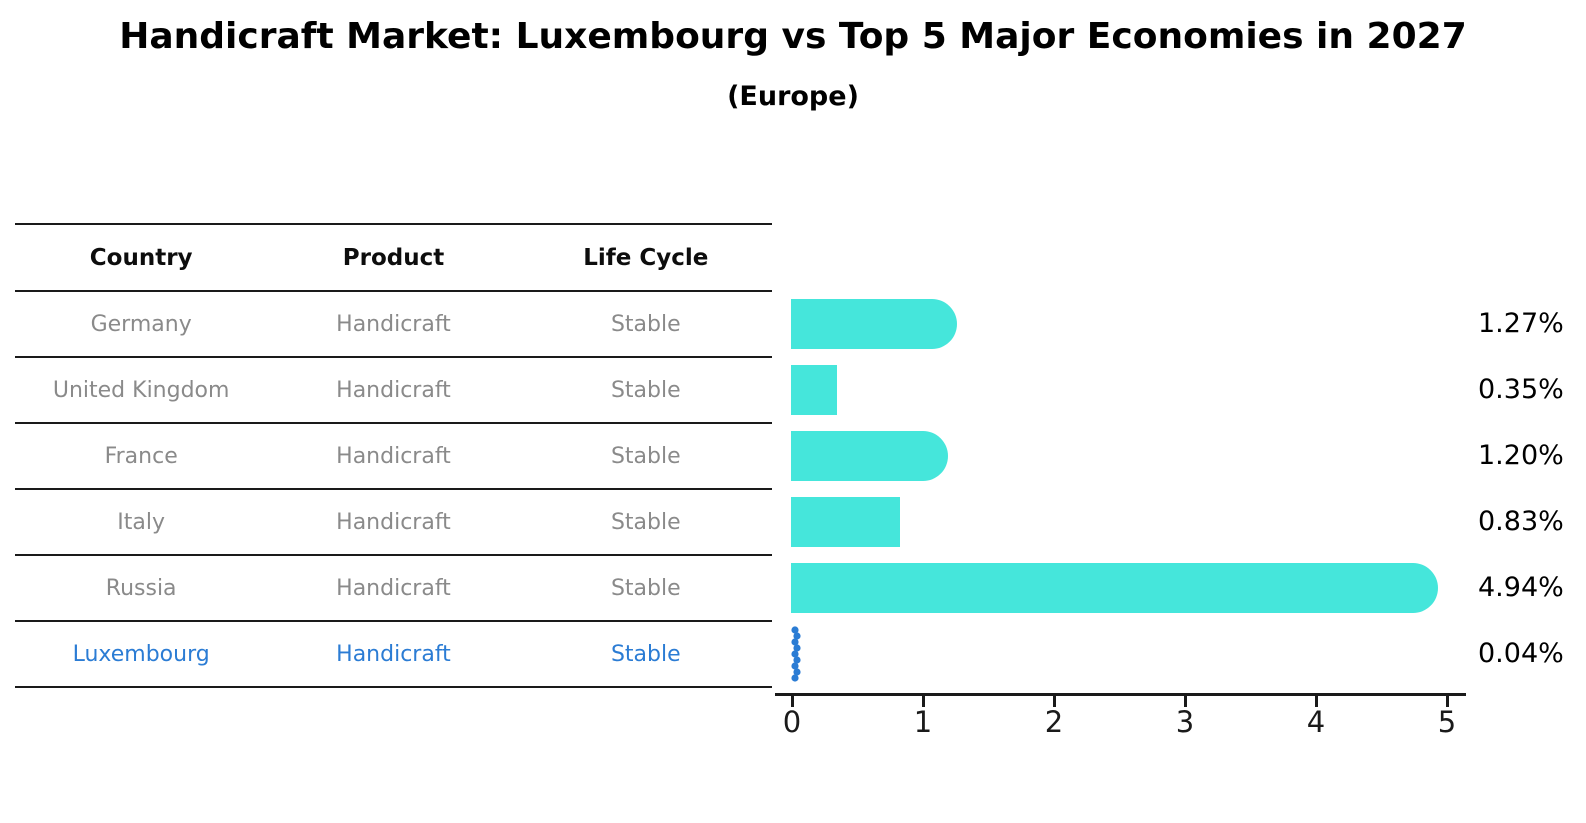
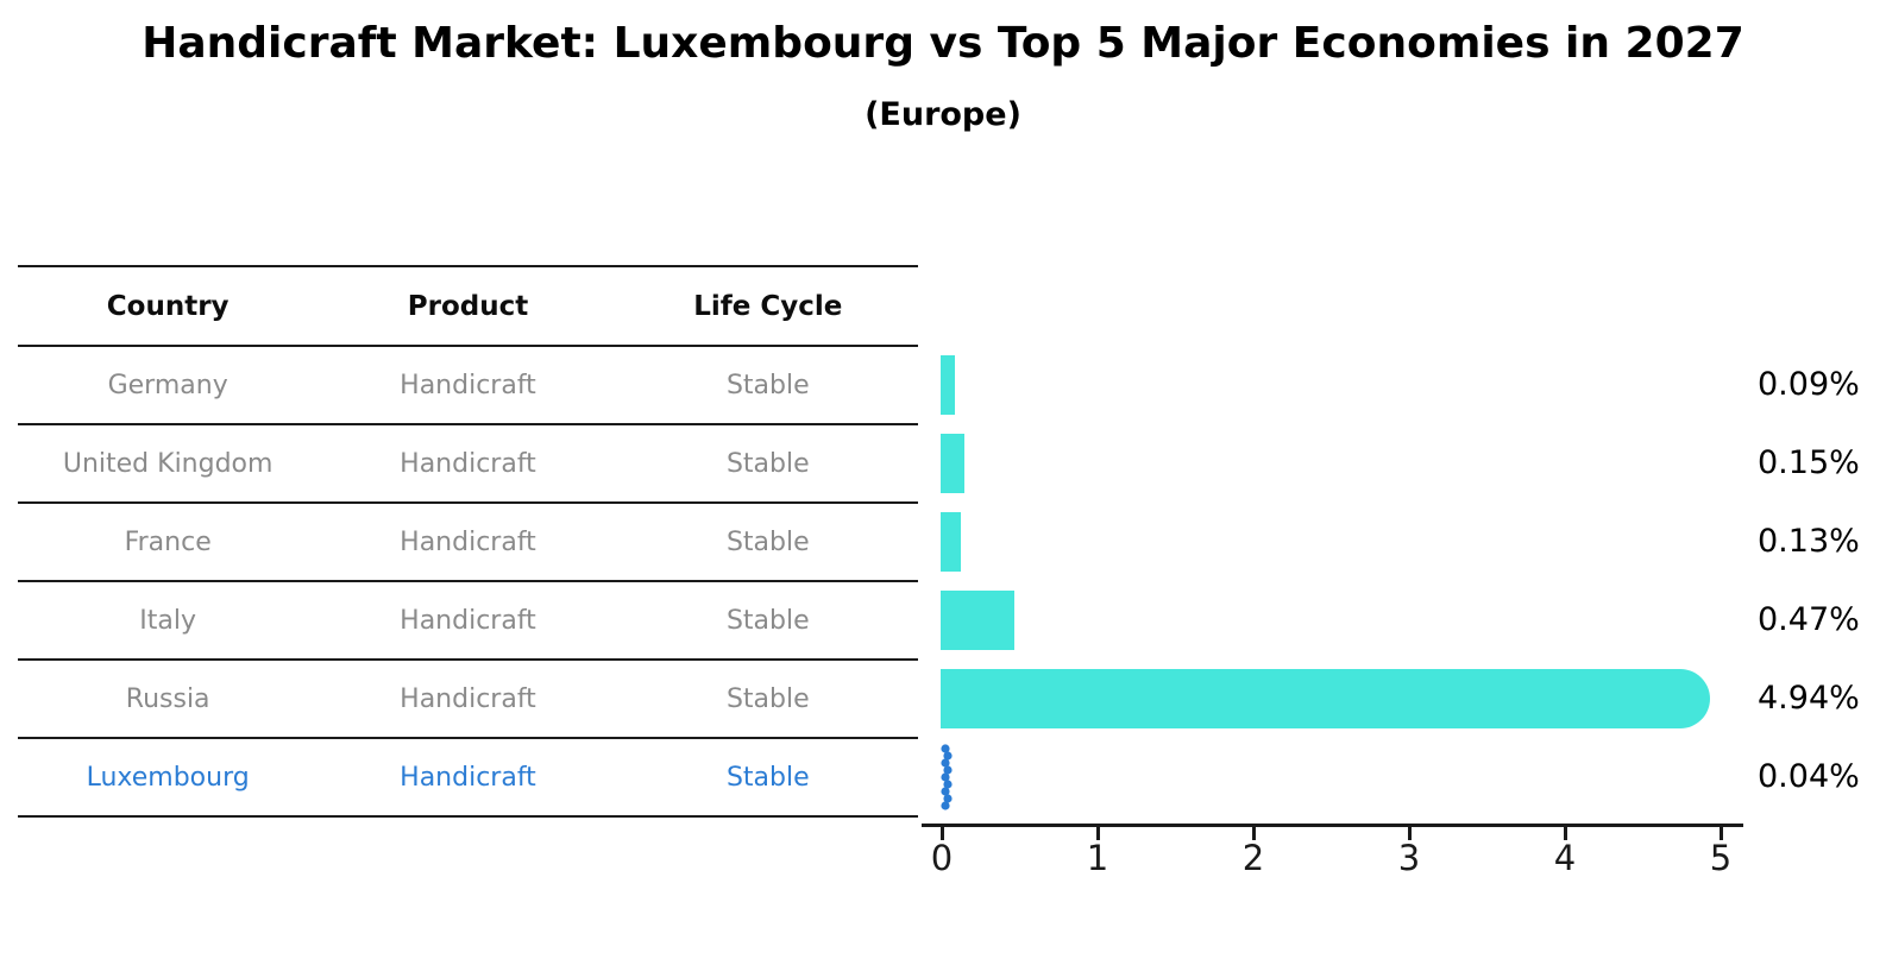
Germany: 1.27% -> 0.09%
United Kingdom: 0.35% -> 0.15%
France: 1.20% -> 0.13%
Italy: 0.83% -> 0.47%
